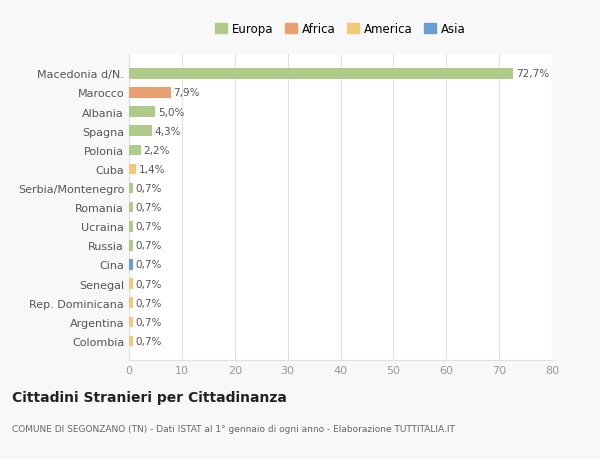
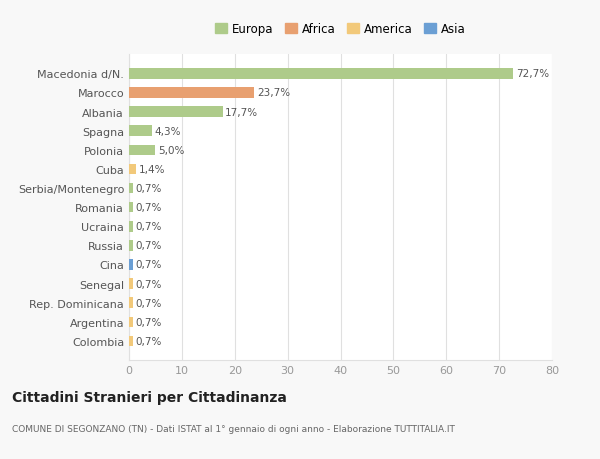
Marocco: 7,9% -> 23,7%
Albania: 5,0% -> 17,7%
Polonia: 2,2% -> 5,0%
